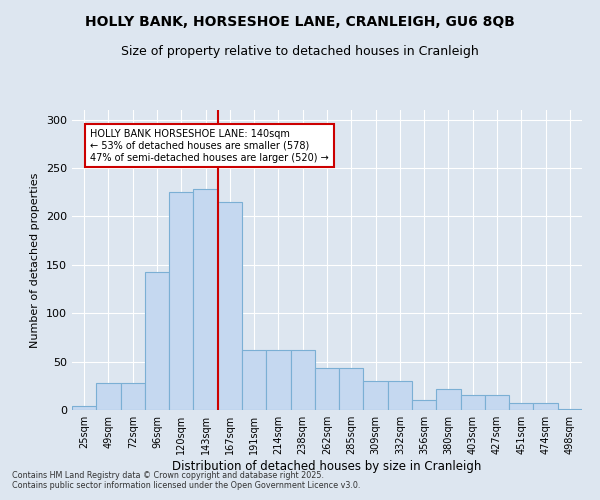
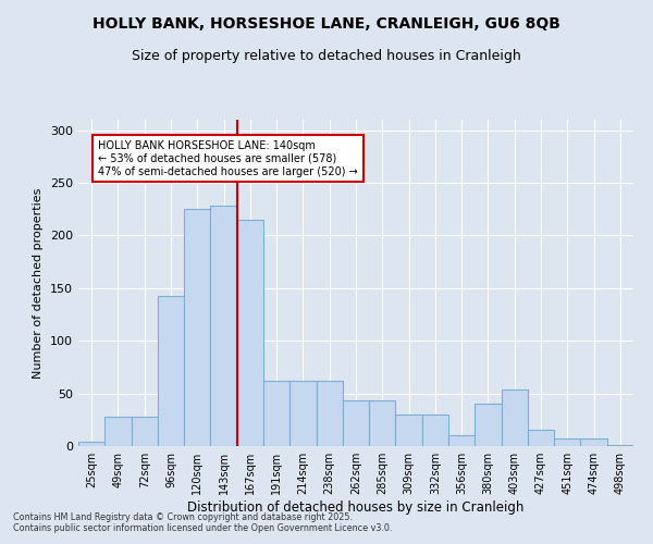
380sqm: 22 -> 40
403sqm: 16 -> 54
